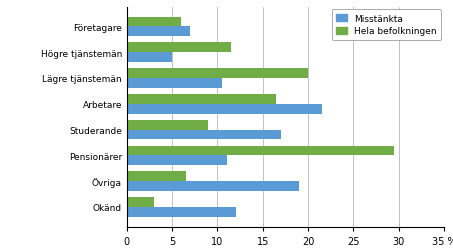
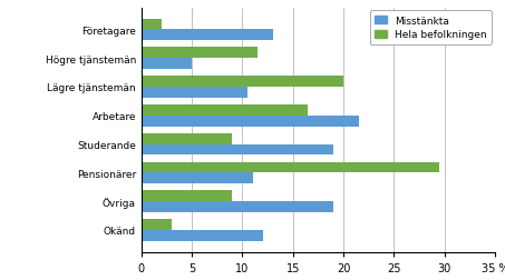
Hela befolkningen/Företagare: 6.0 -> 2.0
Misstänkta/Företagare: 7.0 -> 13.0
Misstänkta/Studerande: 17.0 -> 19.0
Hela befolkningen/Övriga: 6.5 -> 9.0
